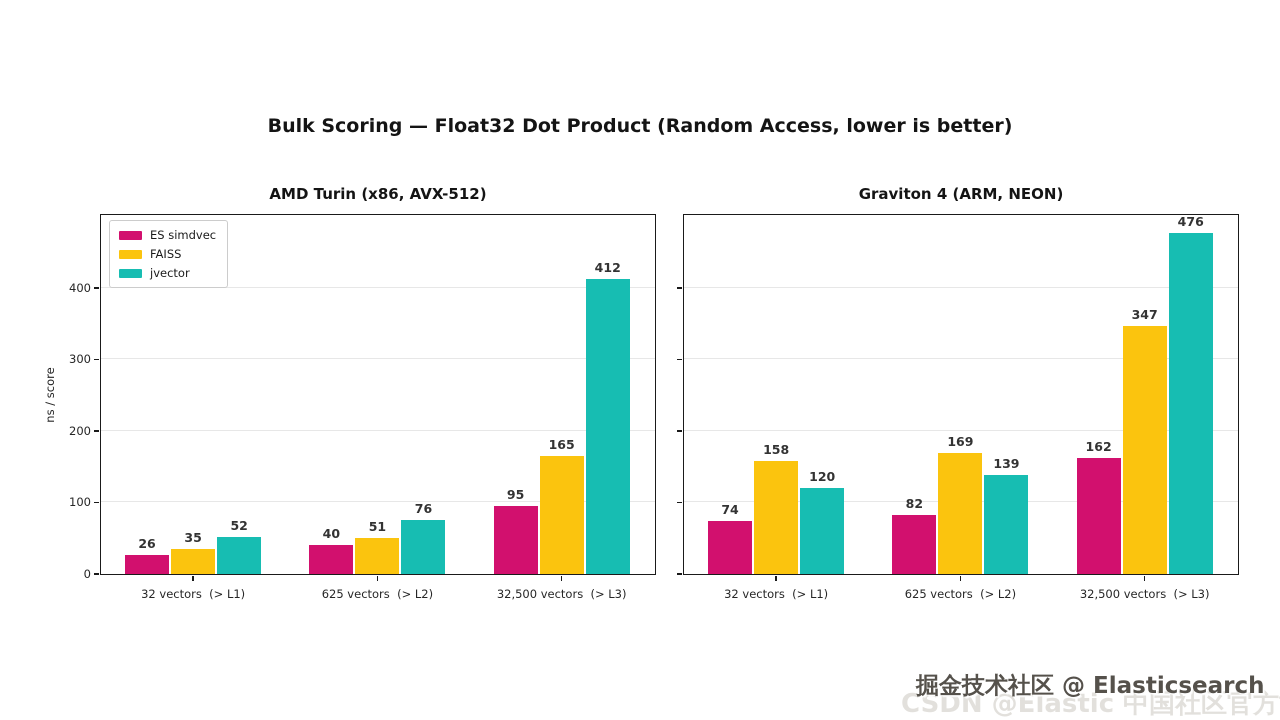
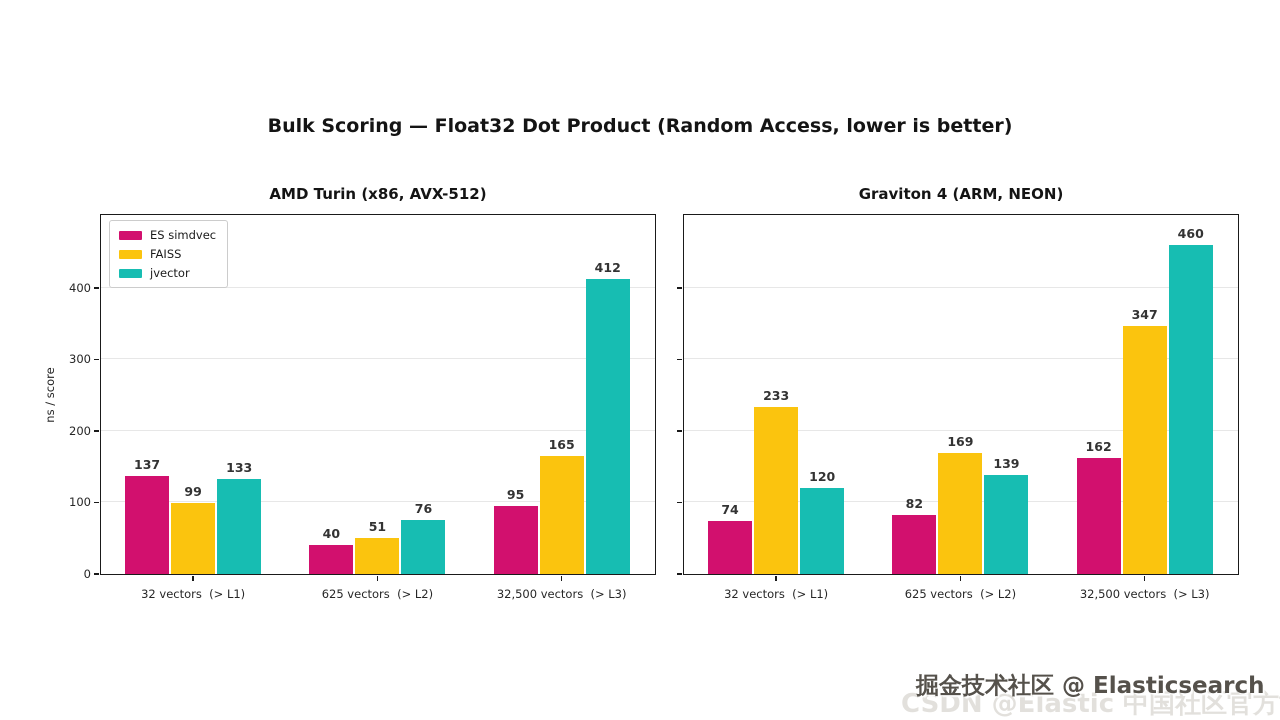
AMD Turin (x86, AVX-512)/ES simdvec/32 vectors (> L1): 26 -> 137
AMD Turin (x86, AVX-512)/FAISS/32 vectors (> L1): 35 -> 99
AMD Turin (x86, AVX-512)/jvector/32 vectors (> L1): 52 -> 133
Graviton 4 (ARM, NEON)/FAISS/32 vectors (> L1): 158 -> 233
Graviton 4 (ARM, NEON)/jvector/32,500 vectors (> L3): 476 -> 460
